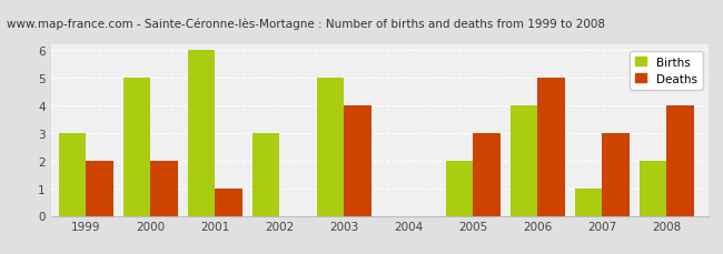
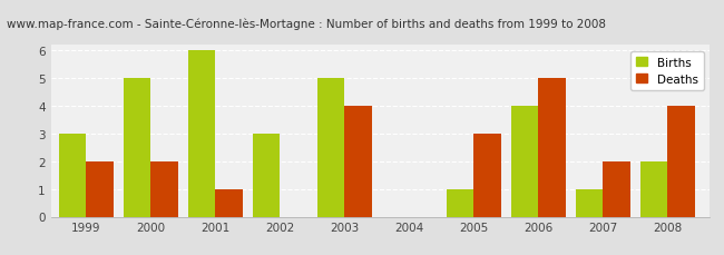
Births/2005: 2 -> 1
Deaths/2007: 3 -> 2
